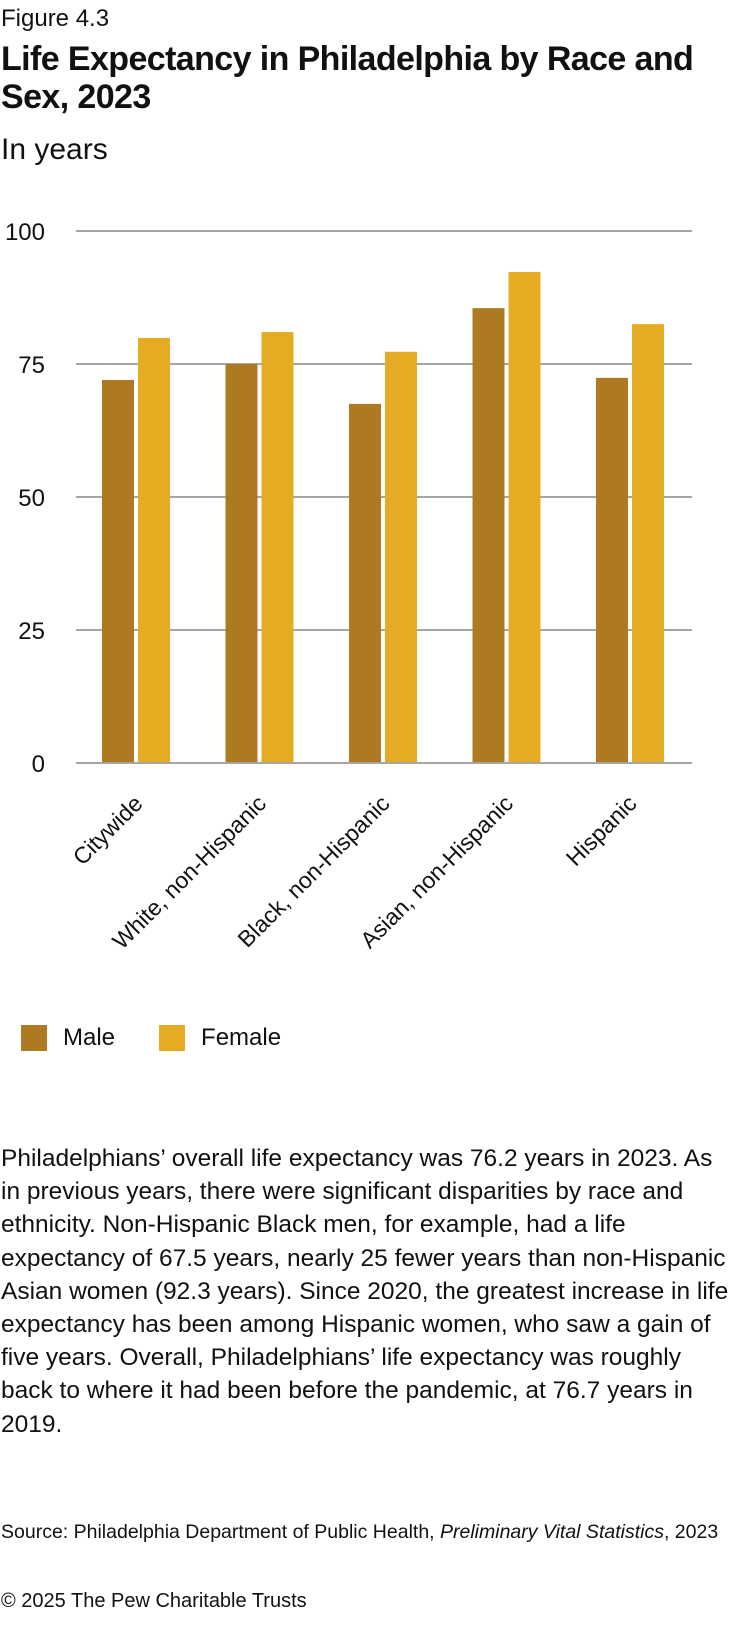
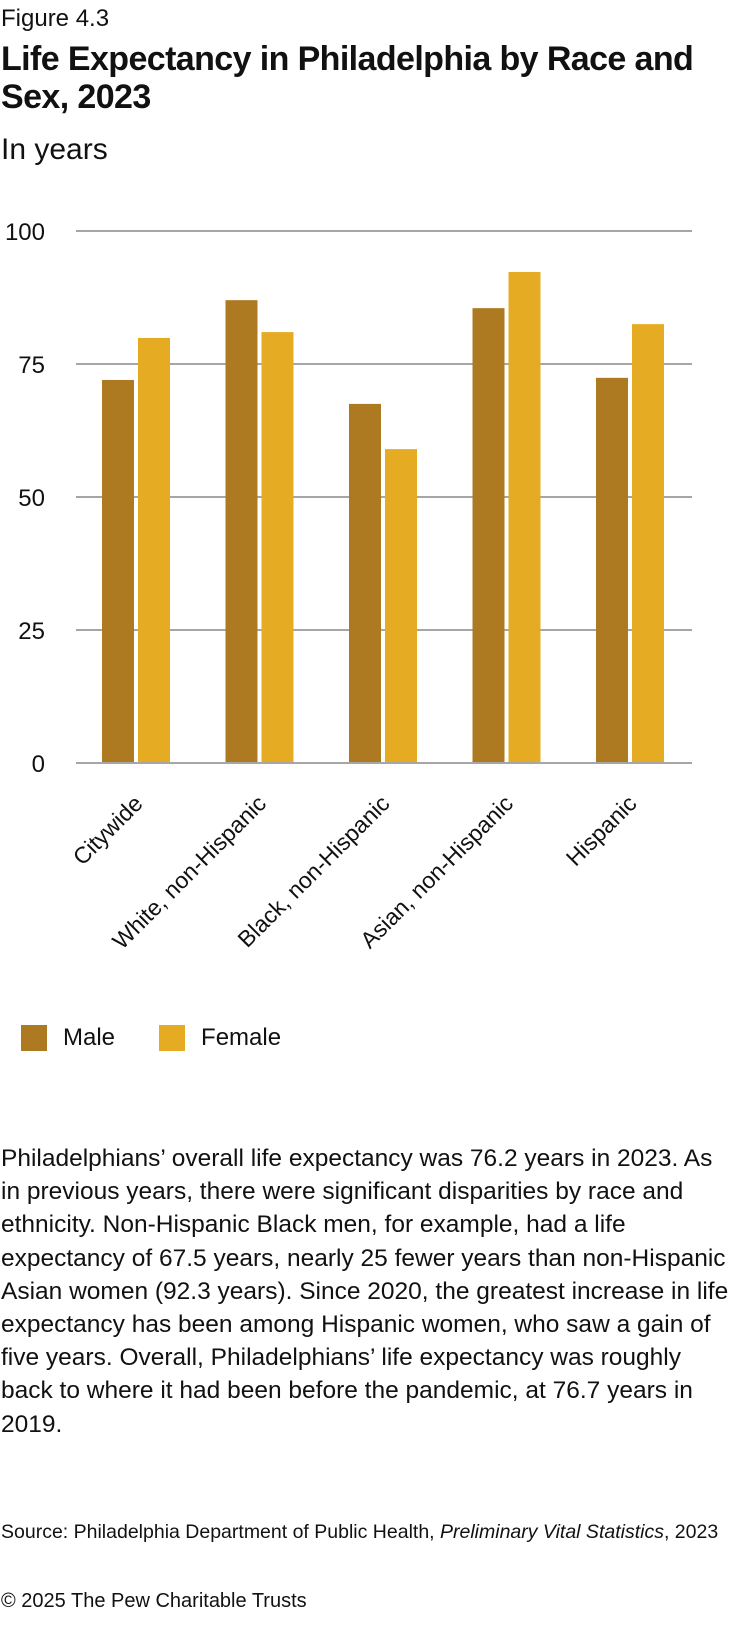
Male/White, non-Hispanic: 75 -> 87
Female/Black, non-Hispanic: 77 -> 59
